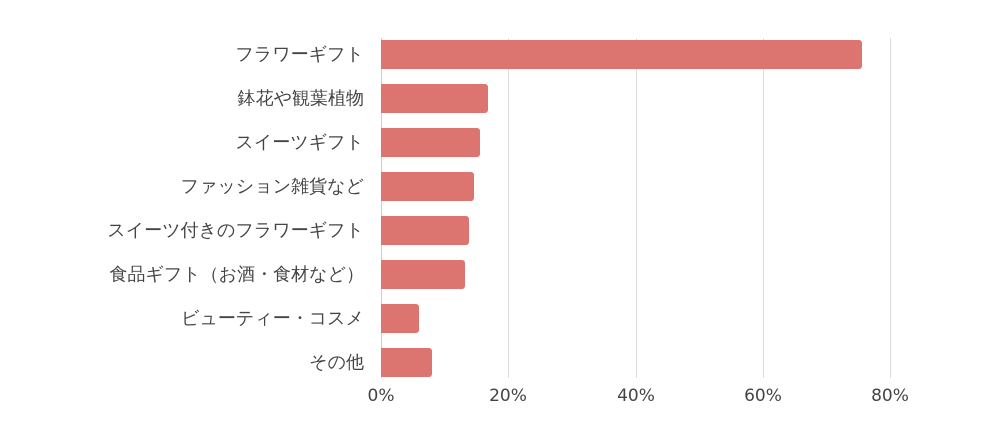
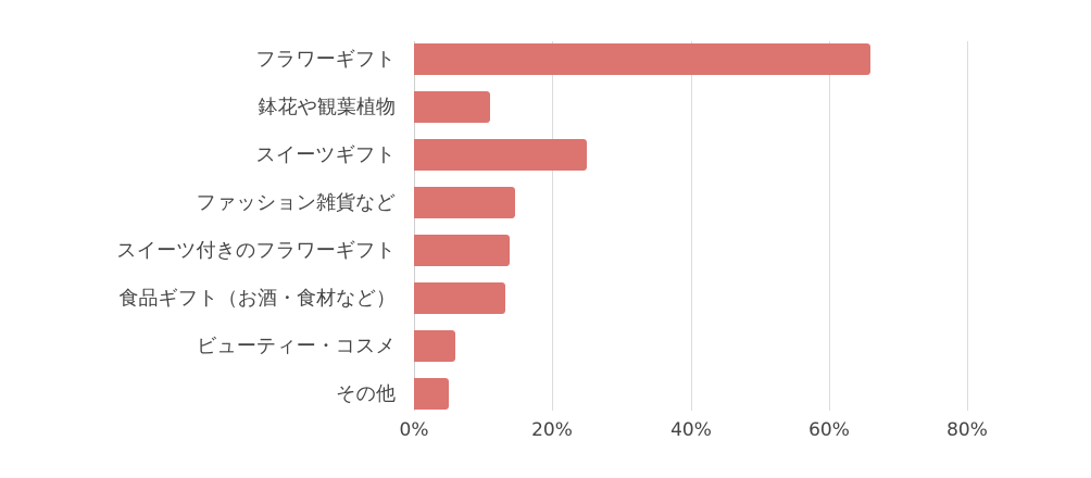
フラワーギフト: 76% -> 66%
鉢花や観葉植物: 17% -> 11%
スイーツギフト: 16% -> 25%
その他: 8% -> 5%
